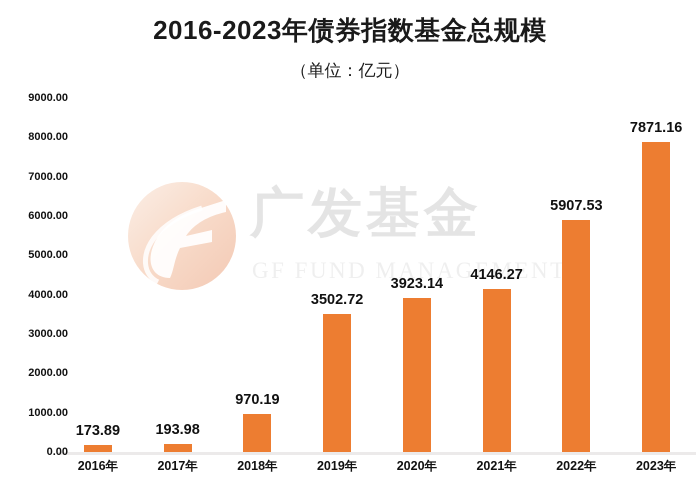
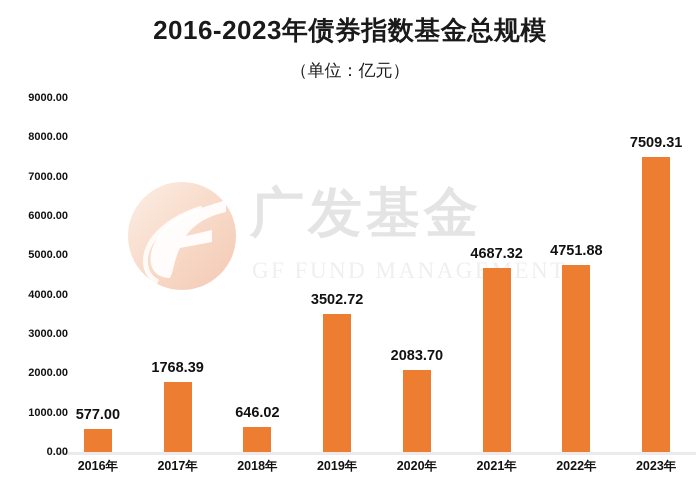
2016年: 173.89 -> 577.00
2017年: 193.98 -> 1768.39
2018年: 970.19 -> 646.02
2020年: 3923.14 -> 2083.70
2021年: 4146.27 -> 4687.32
2022年: 5907.53 -> 4751.88
2023年: 7871.16 -> 7509.31
